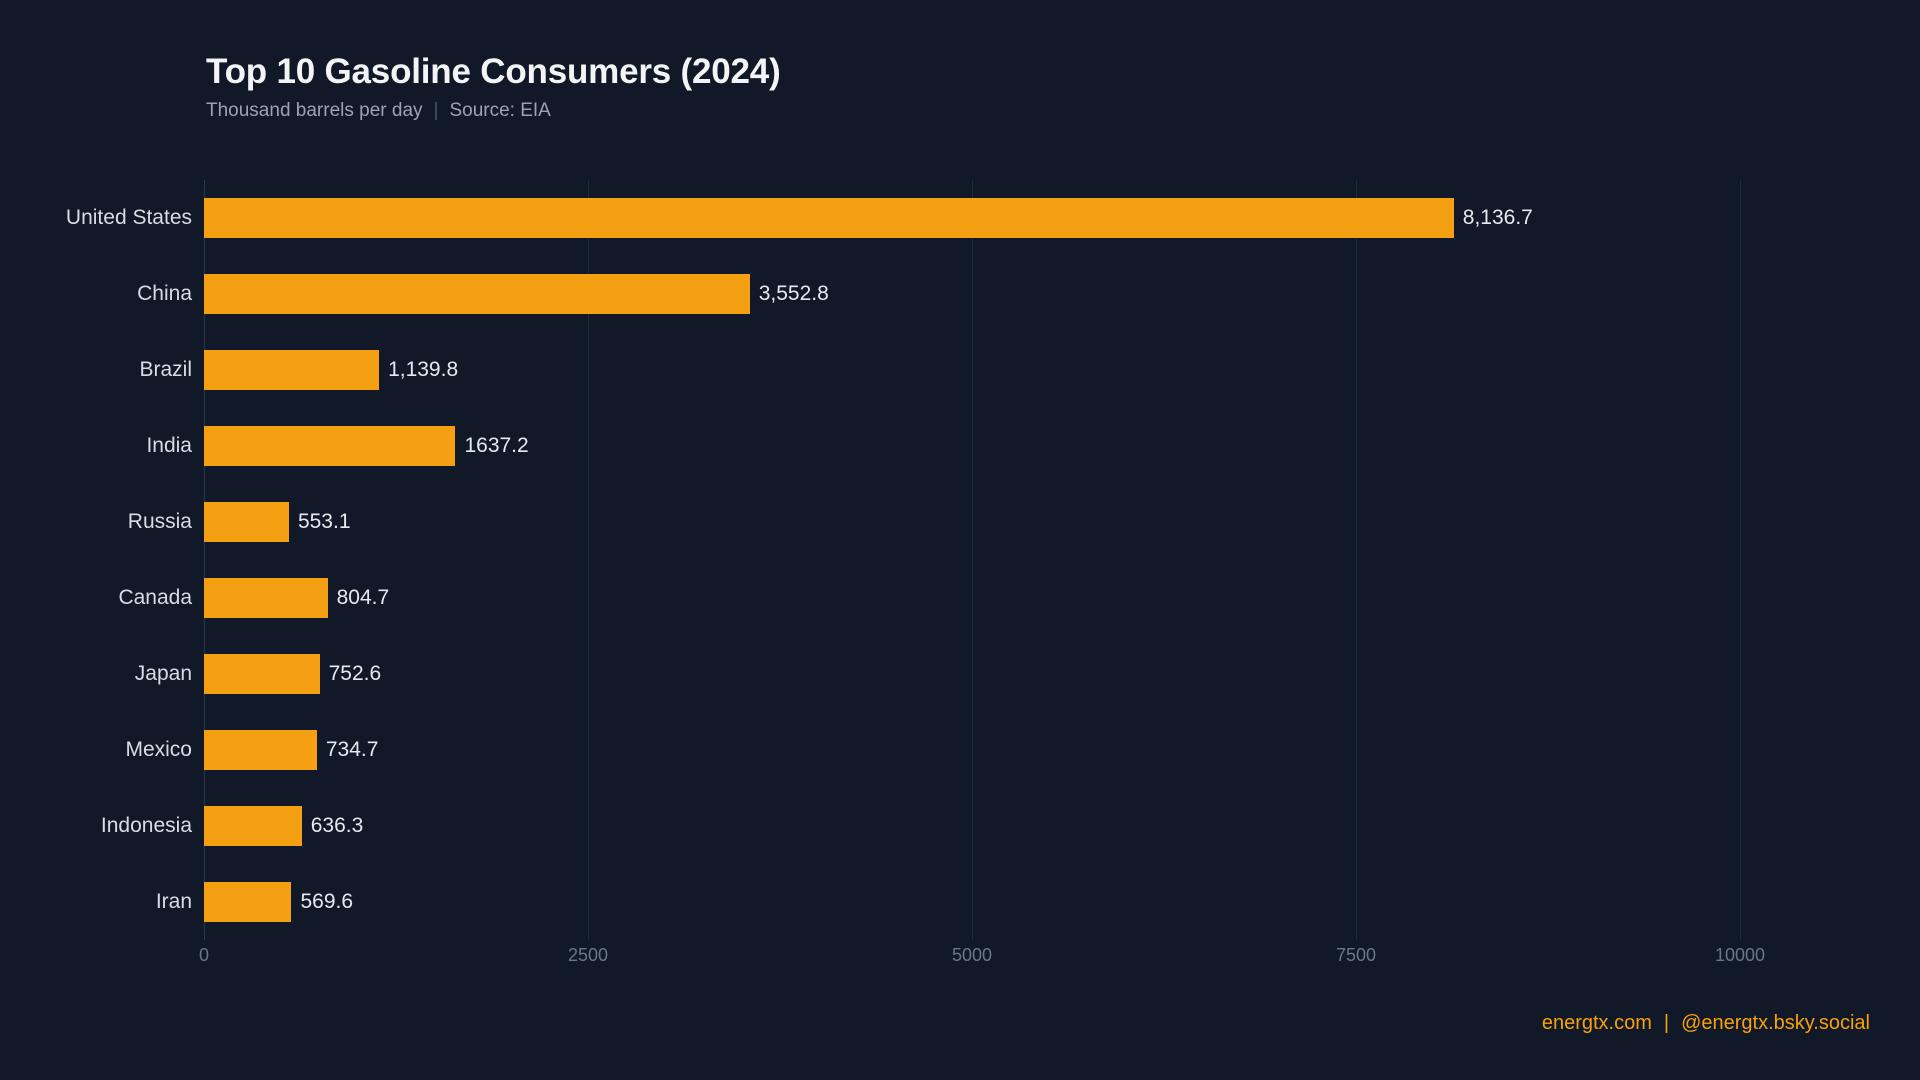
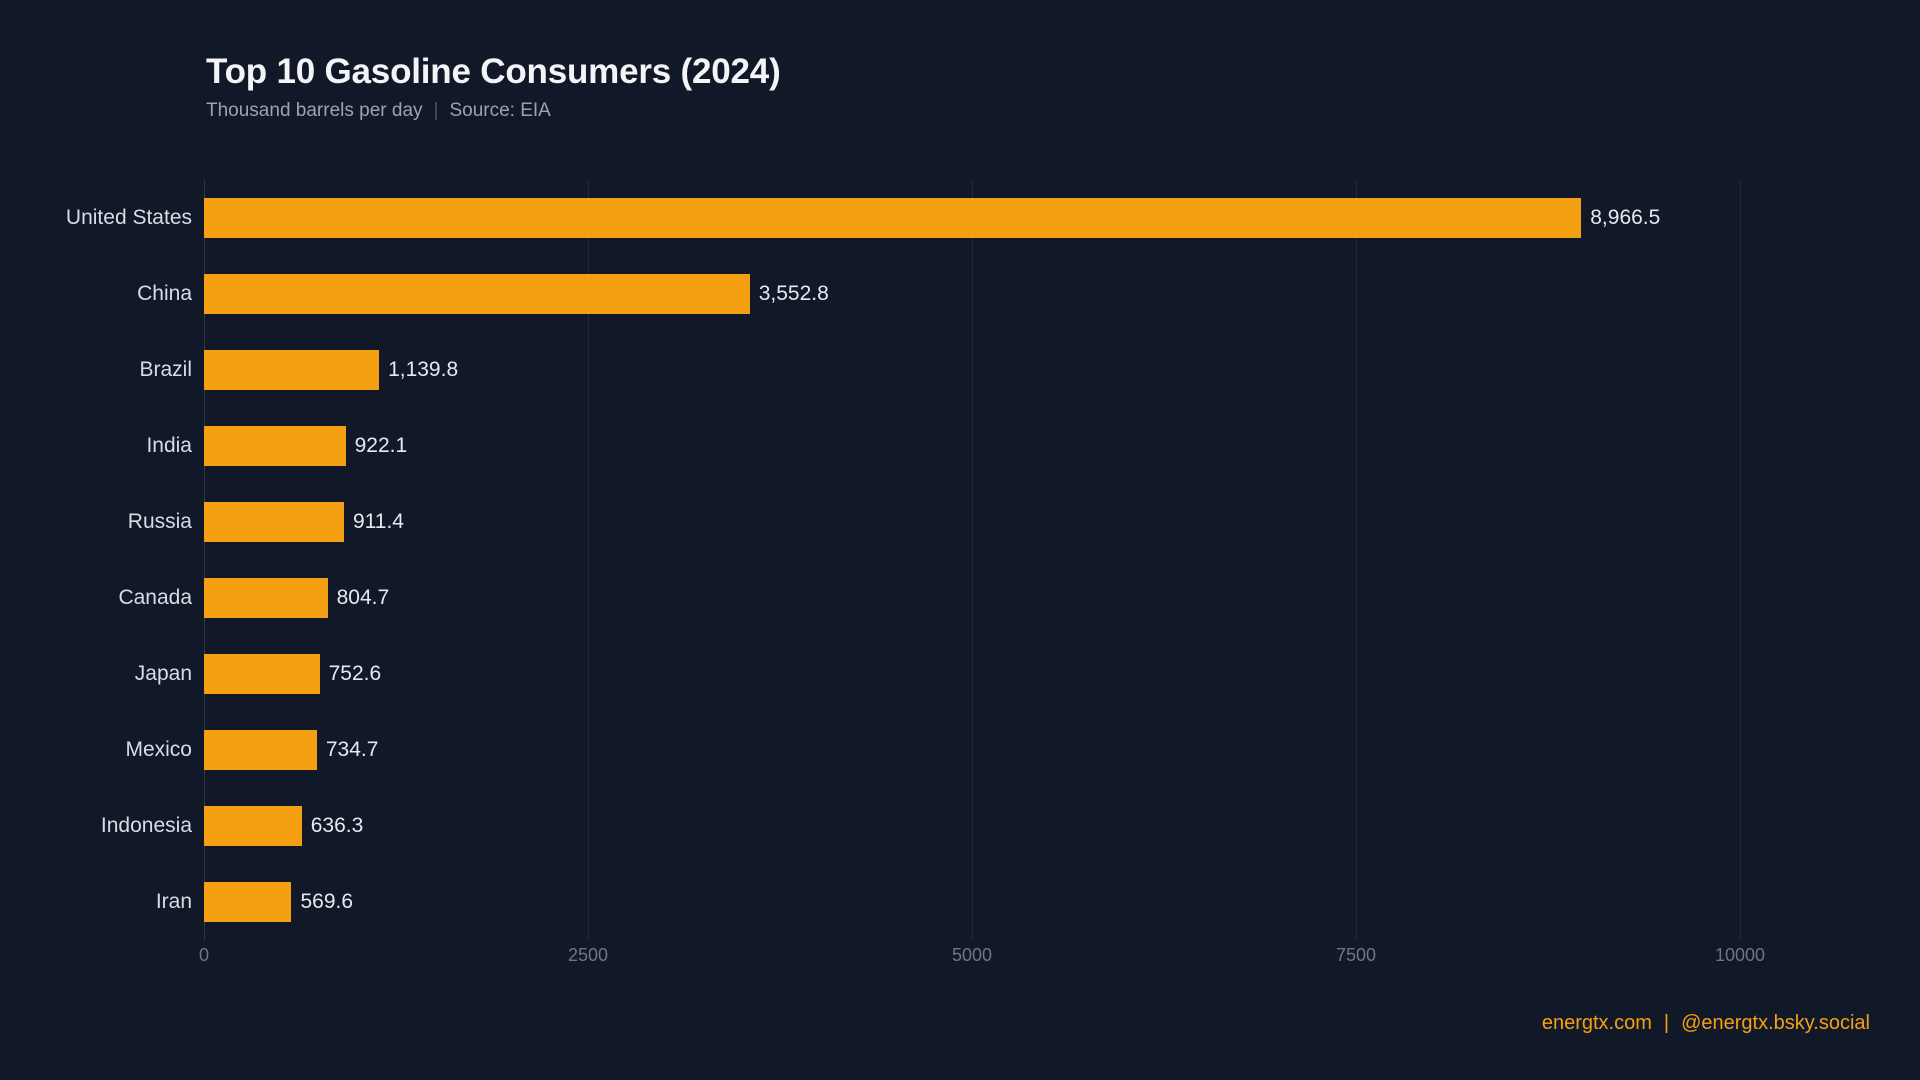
United States: 8,136.7 -> 8,966.5
India: 1637.2 -> 922.1
Russia: 553.1 -> 911.4
